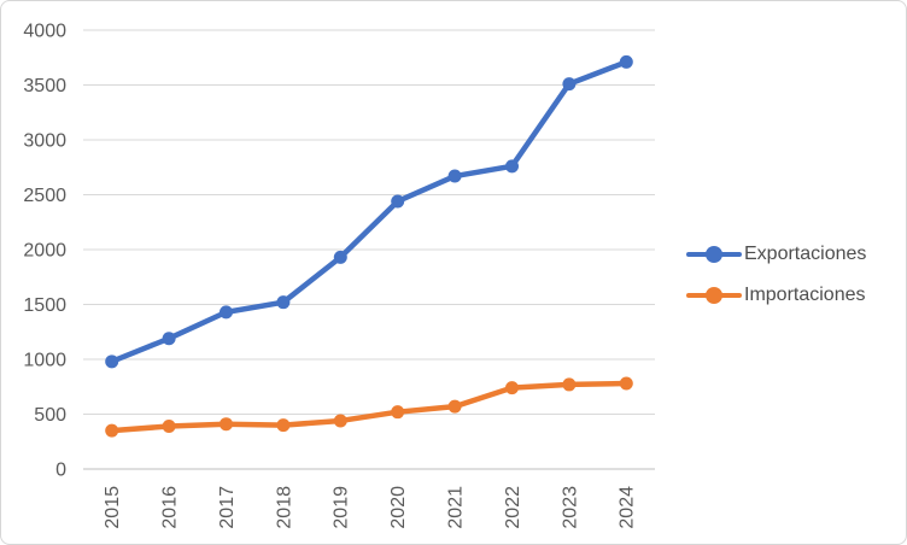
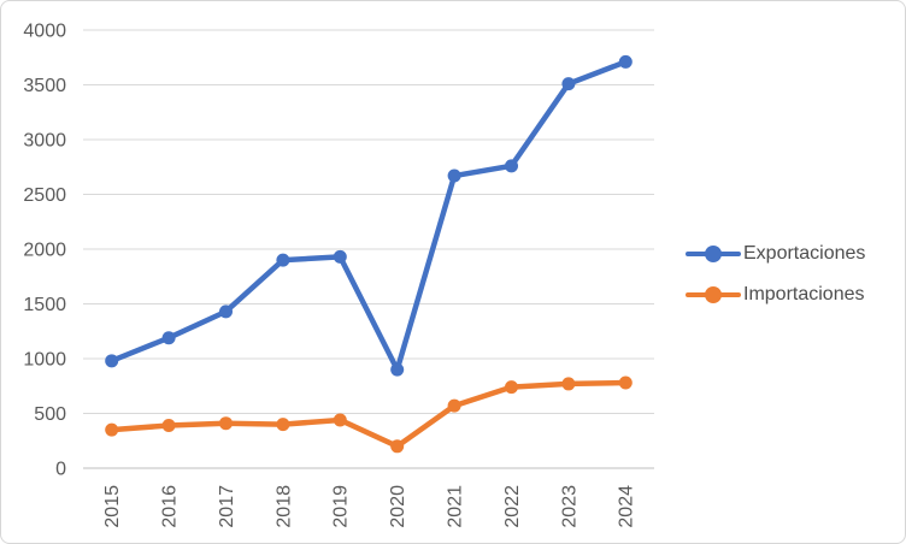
Exportaciones/2018: 1500 -> 1900
Exportaciones/2020: 2400 -> 900
Importaciones/2020: 500 -> 200
